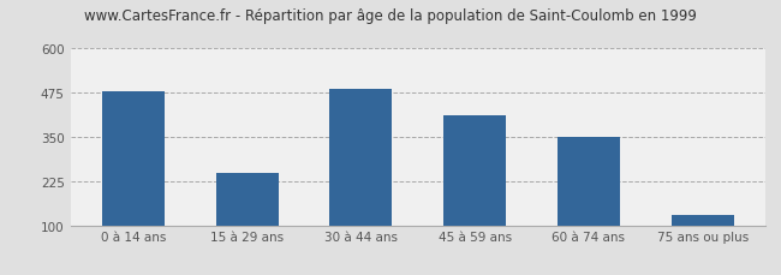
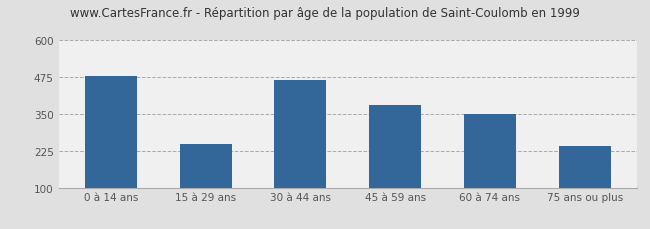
30 à 44 ans: 487 -> 465
45 à 59 ans: 410 -> 380
75 ans ou plus: 130 -> 240
